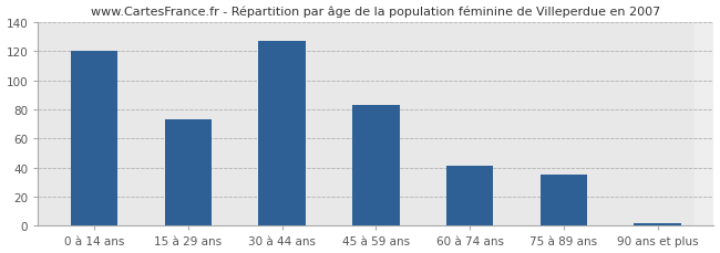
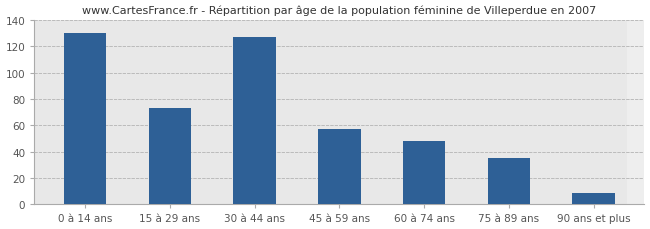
0 à 14 ans: 120 -> 130
45 à 59 ans: 83 -> 57
60 à 74 ans: 41 -> 48
90 ans et plus: 2 -> 9
